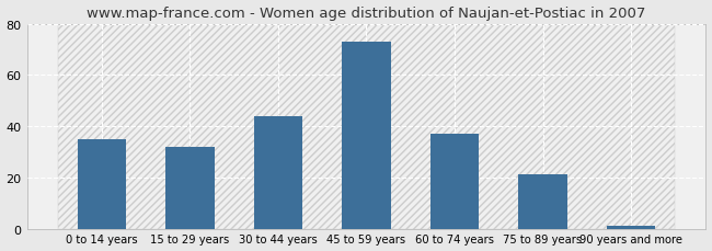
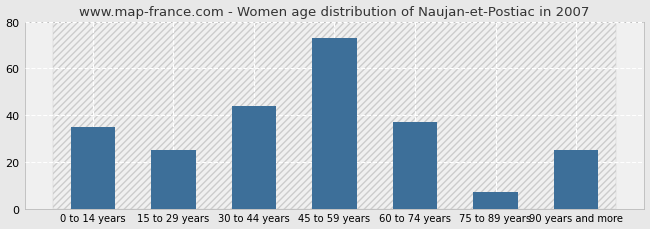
15 to 29 years: 32 -> 25
75 to 89 years: 21 -> 7
90 years and more: 1 -> 25
